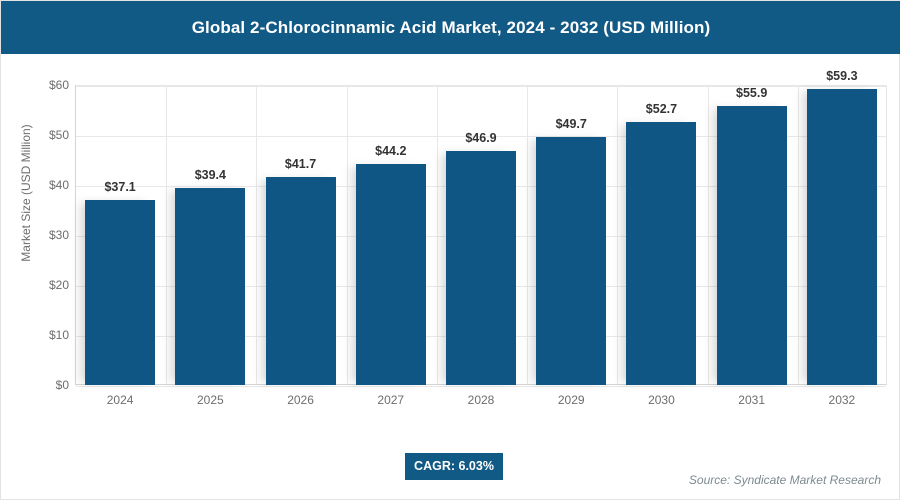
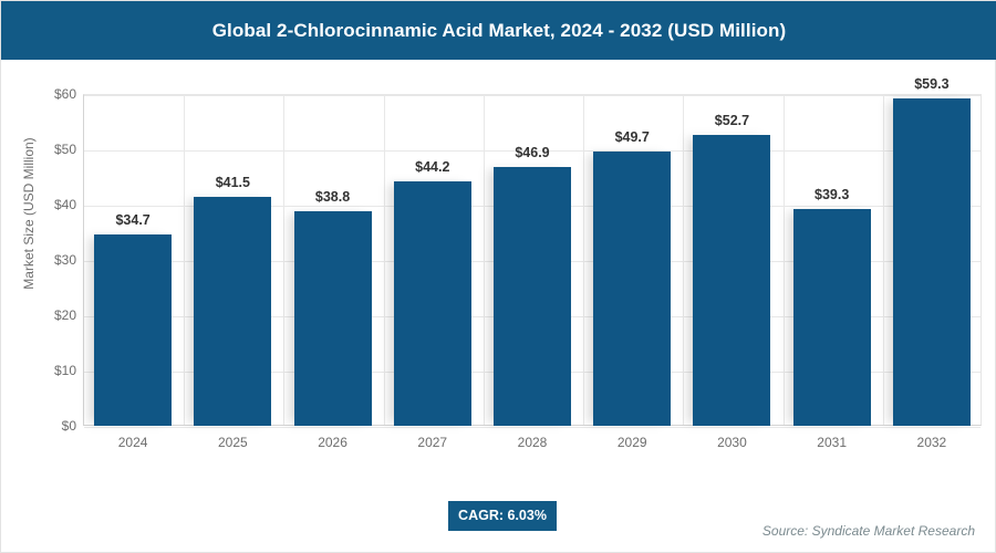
2024: $37.1 -> $34.7
2025: $39.4 -> $41.5
2026: $41.7 -> $38.8
2031: $55.9 -> $39.3
